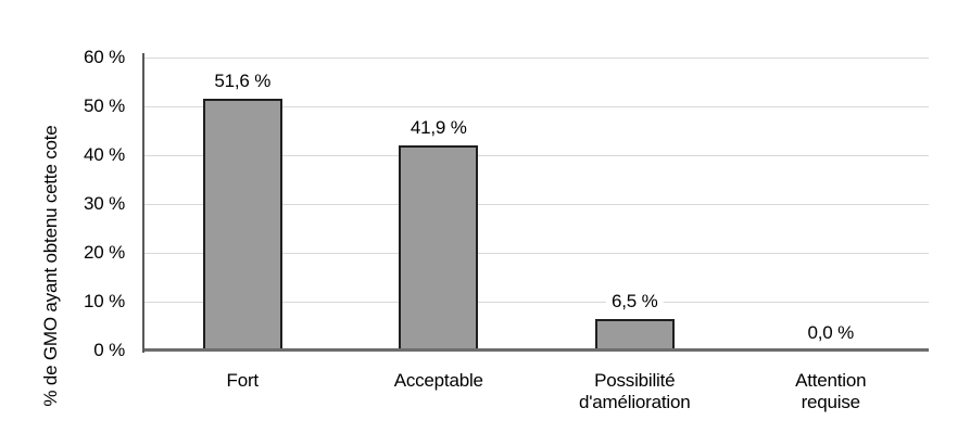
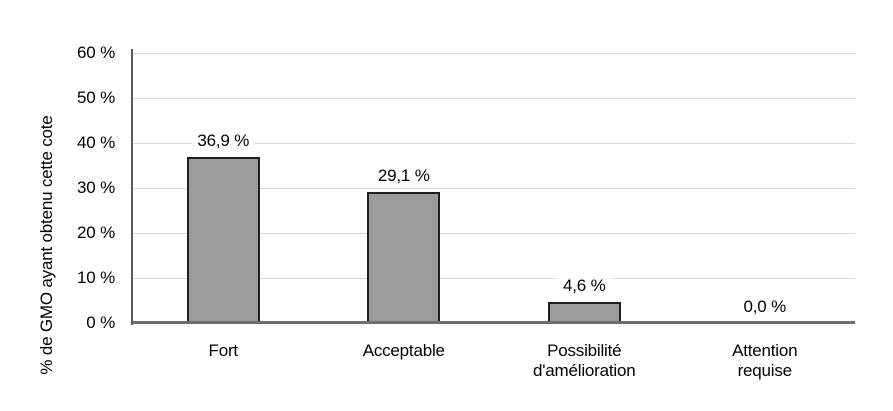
Fort: 51,6 -> 36,9
Acceptable: 41,9 -> 29,1
Possibilité d'amélioration: 6,5 -> 4,6
